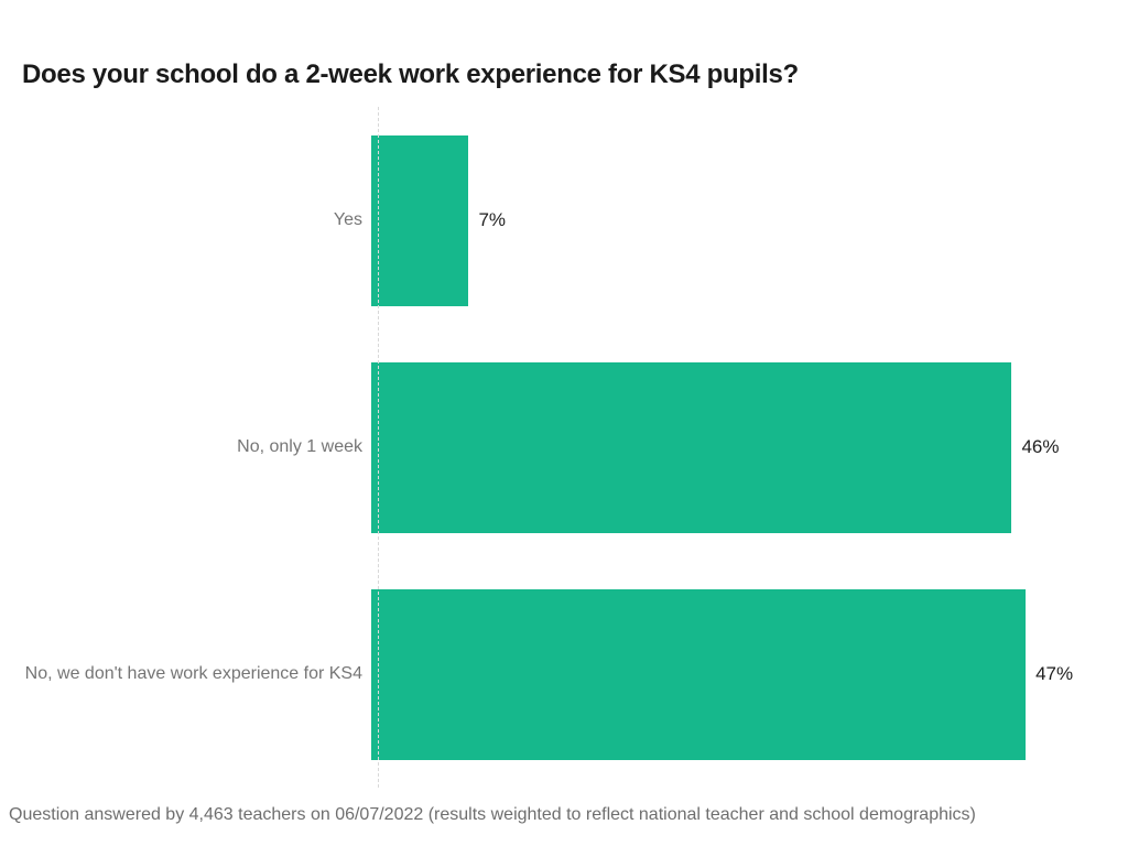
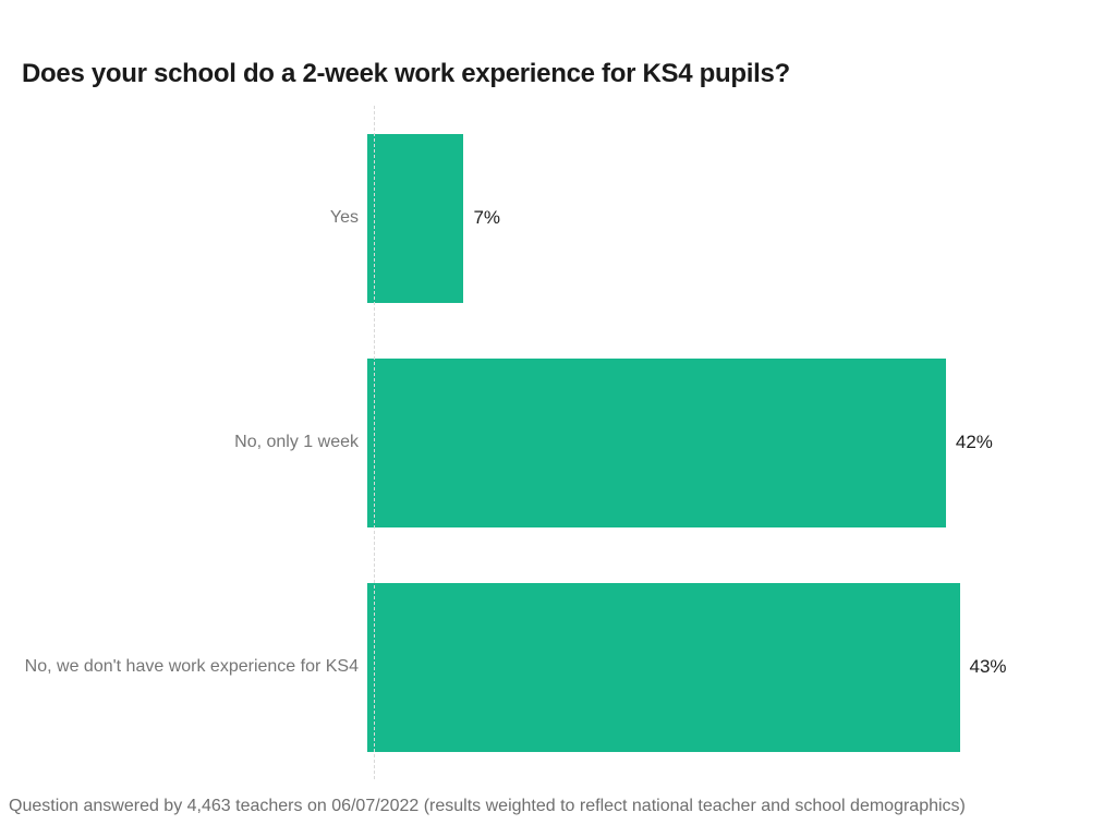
No, only 1 week: 46% -> 42%
No, we don't have work experience for KS4: 47% -> 43%
